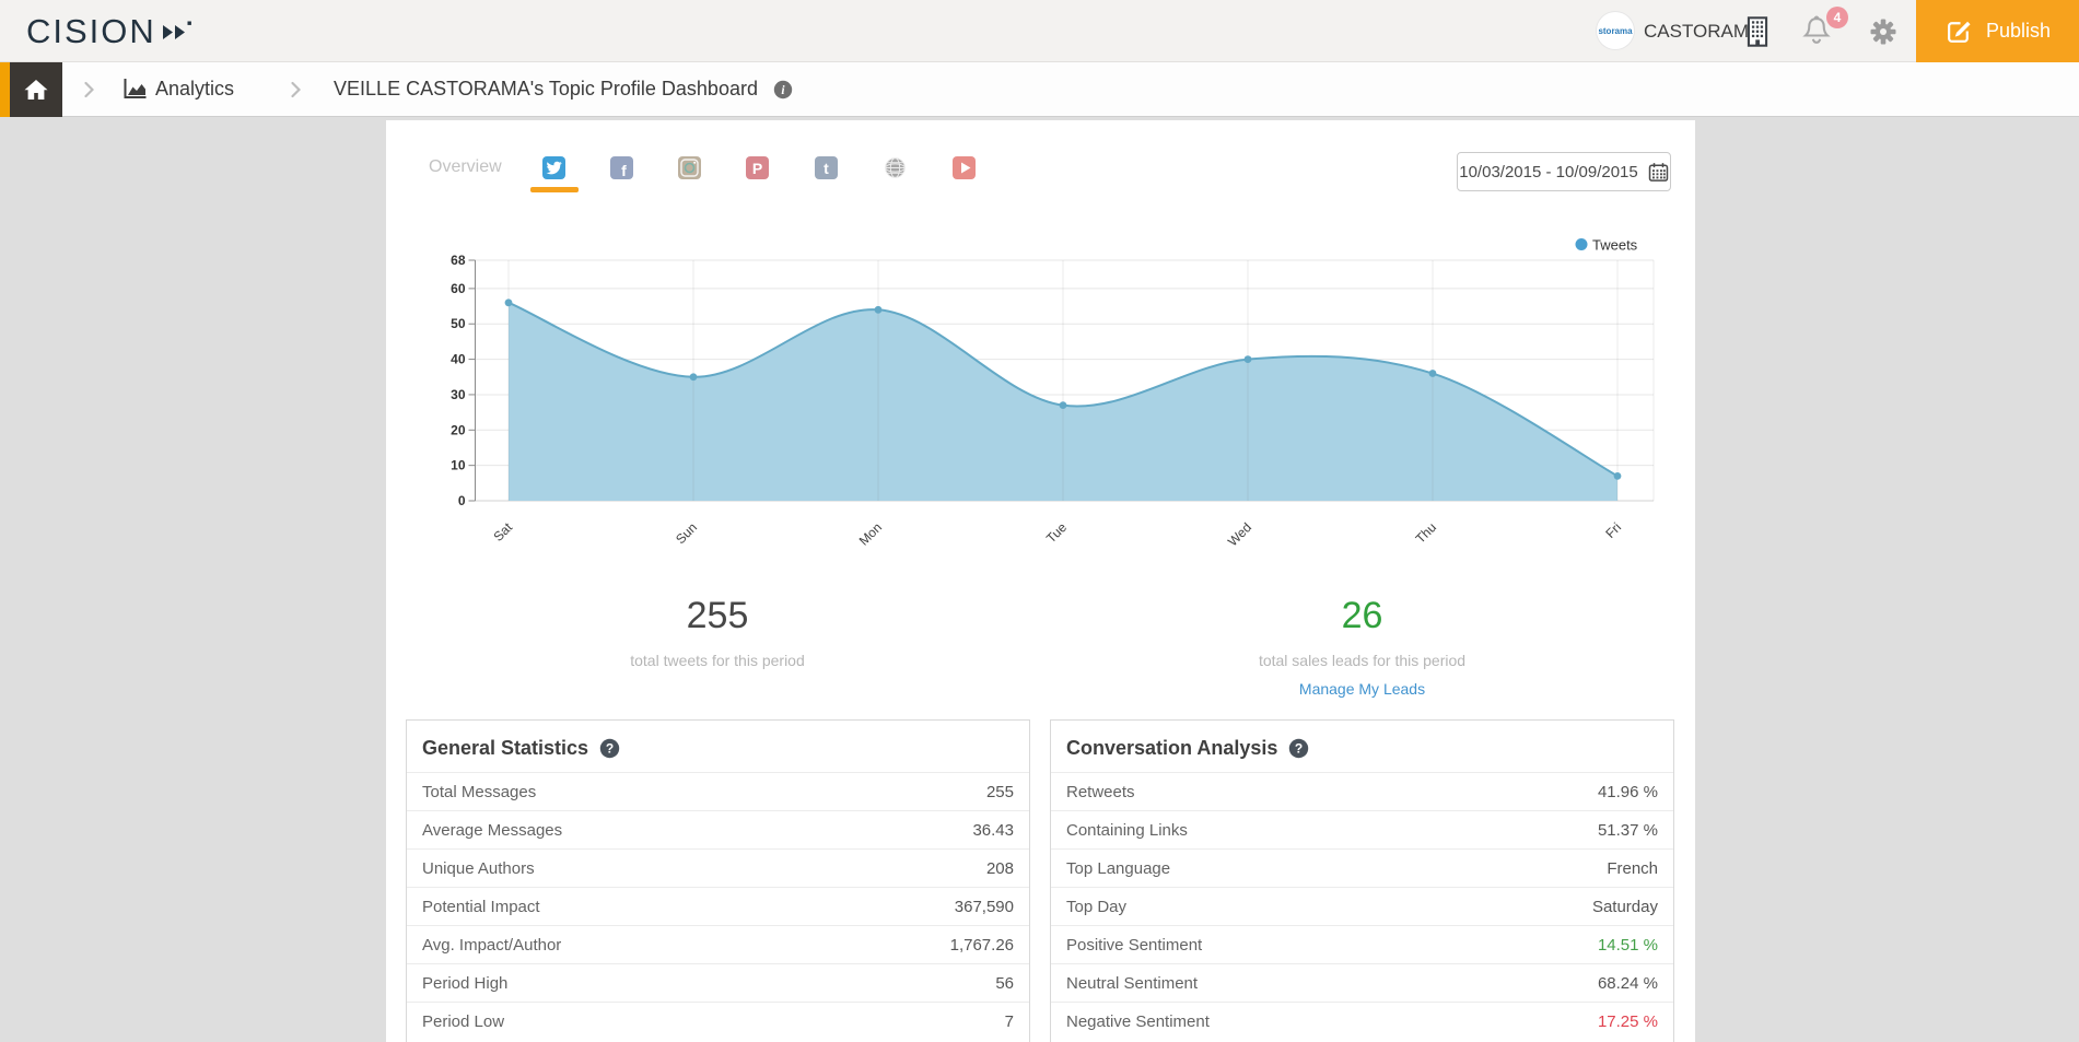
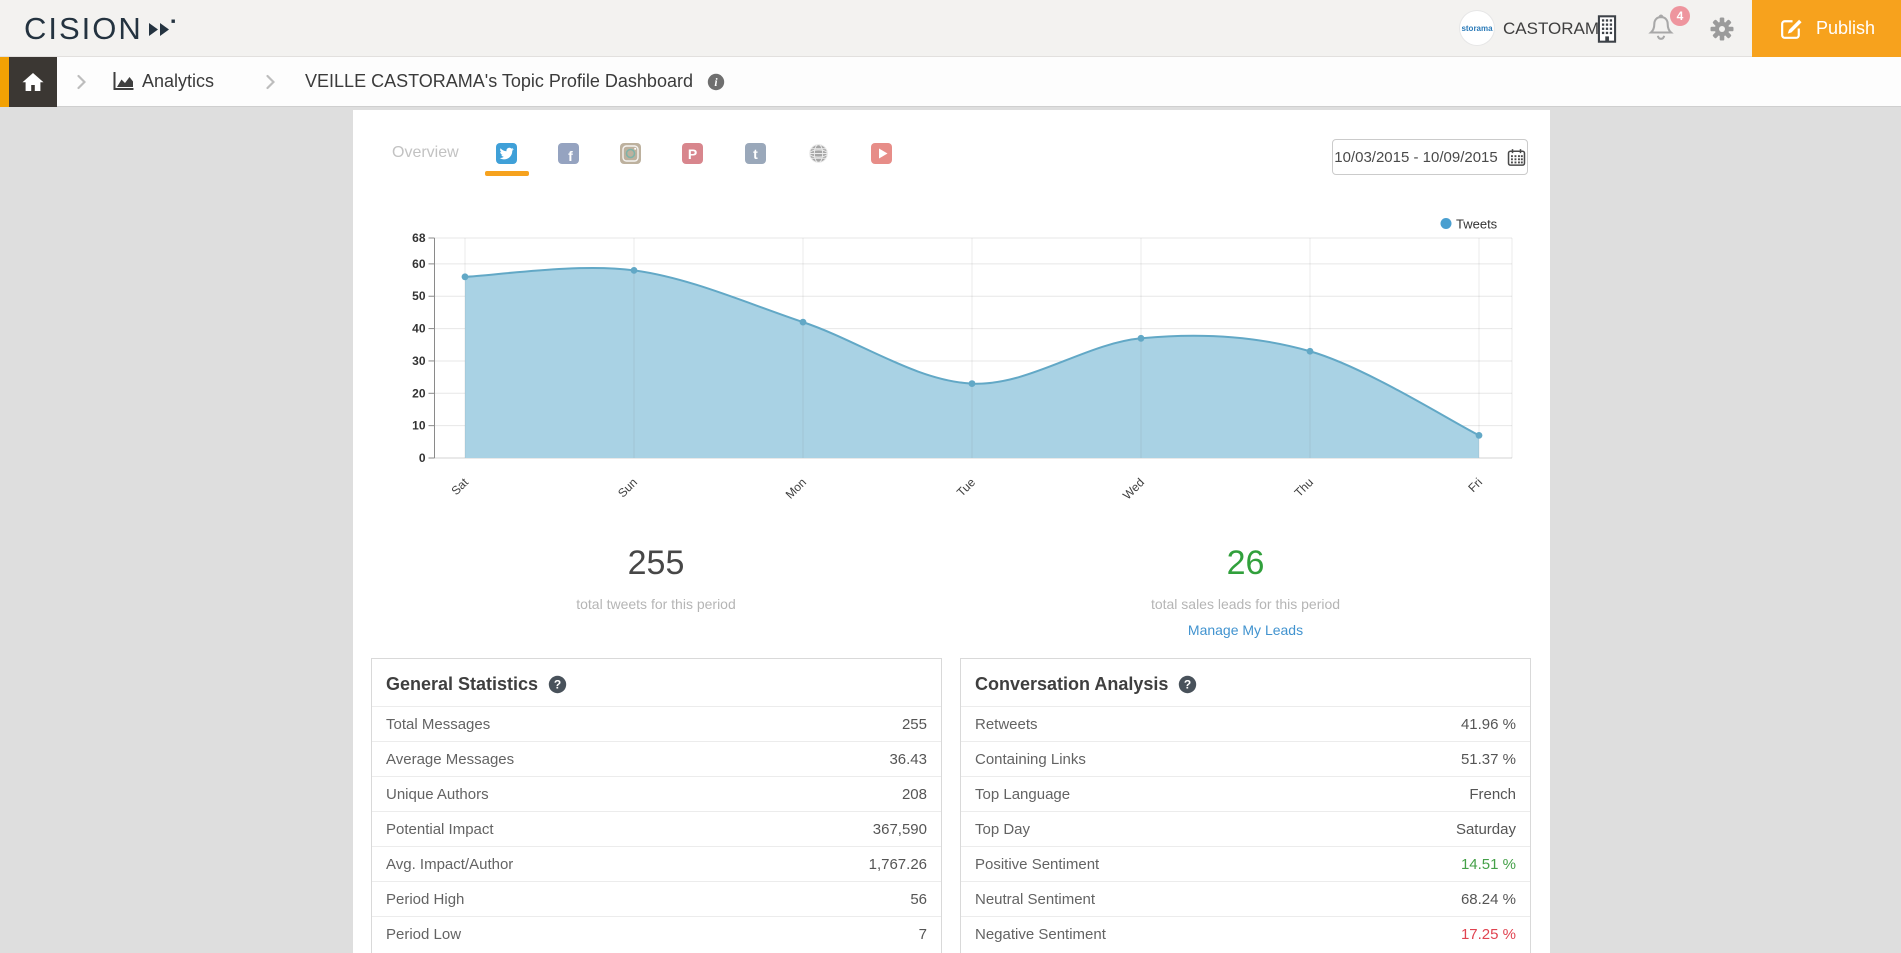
Sun: 35 -> 58
Mon: 54 -> 42
Tue: 27 -> 23
Wed: 40 -> 37
Thu: 36 -> 33
